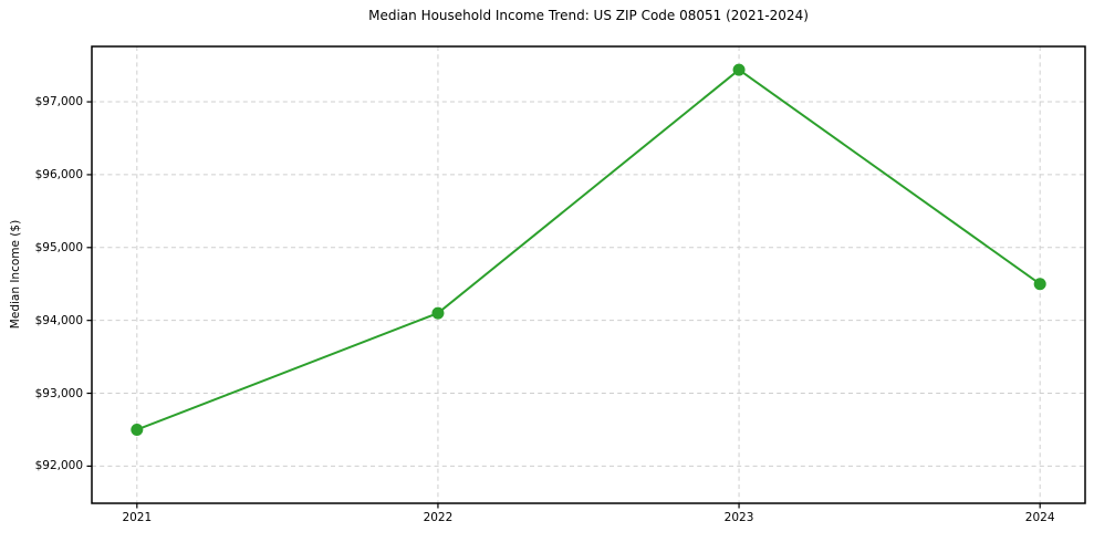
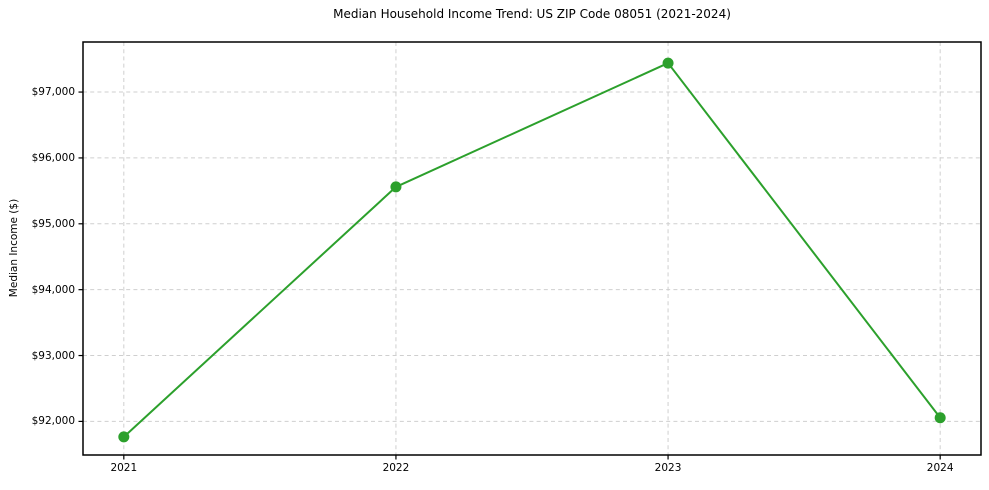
2021: $92500 -> $91800
2022: $94100 -> $95600
2024: $94500 -> $92100
